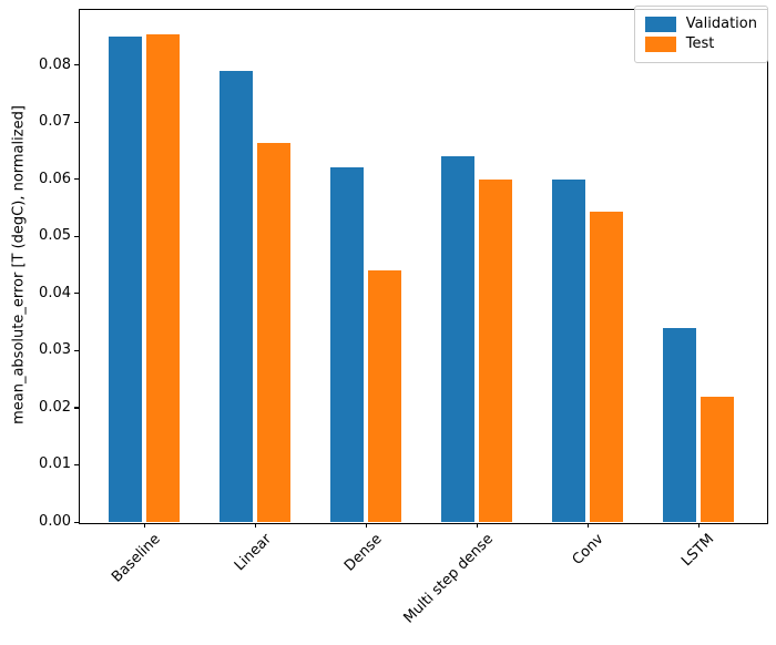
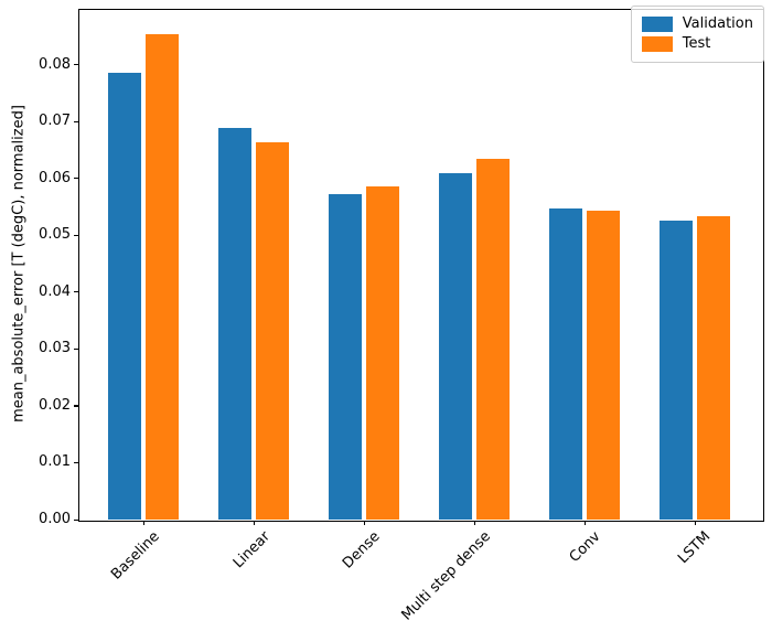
Validation/Baseline: 0.085 -> 0.079
Validation/Linear: 0.079 -> 0.069
Validation/Dense: 0.062 -> 0.057
Test/Dense: 0.044 -> 0.059
Validation/Multi step dense: 0.064 -> 0.061
Test/Multi step dense: 0.060 -> 0.064
Validation/Conv: 0.060 -> 0.055
Validation/LSTM: 0.034 -> 0.052
Test/LSTM: 0.022 -> 0.053
